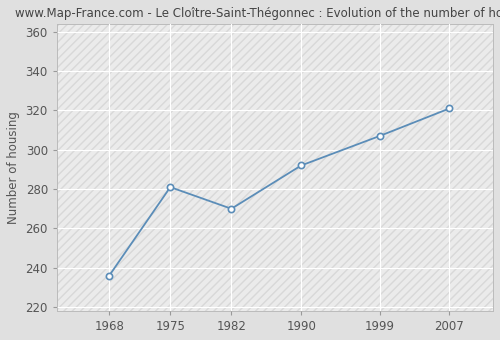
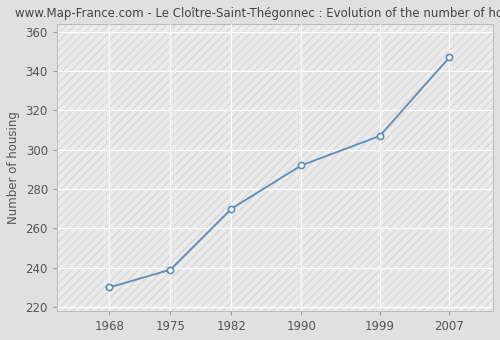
1968: 236 -> 230
1975: 281 -> 239
2007: 321 -> 347
